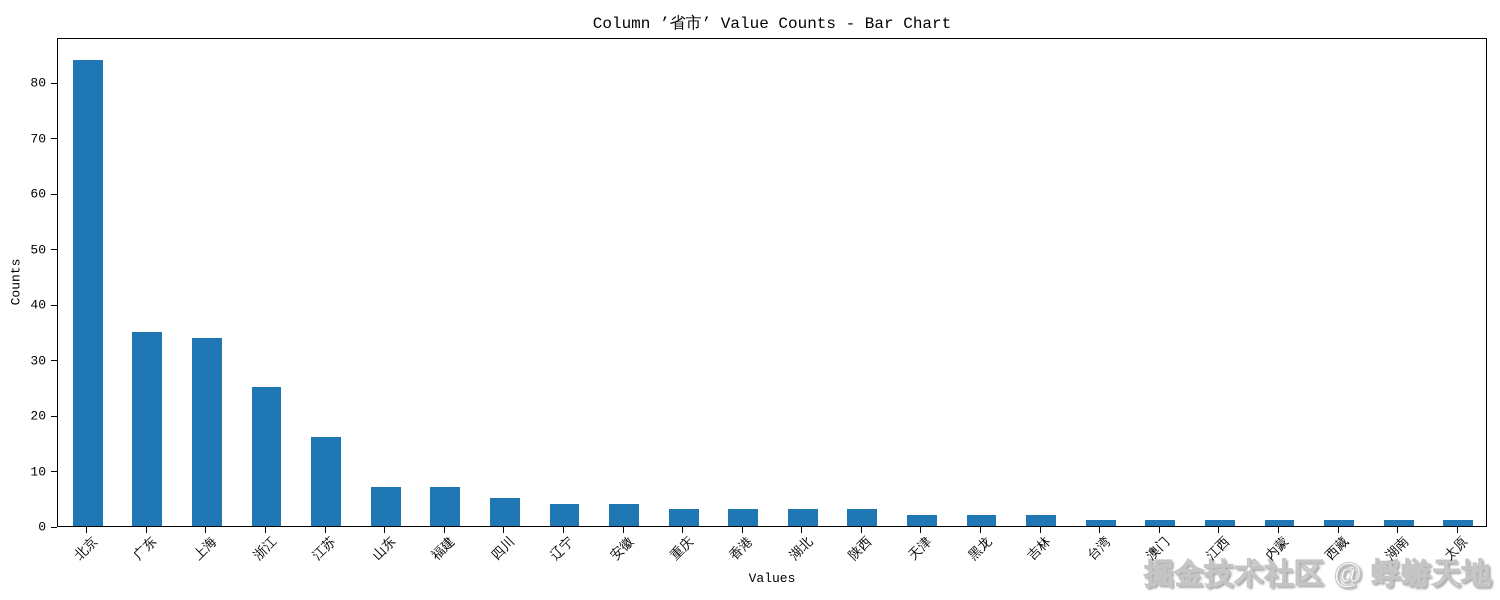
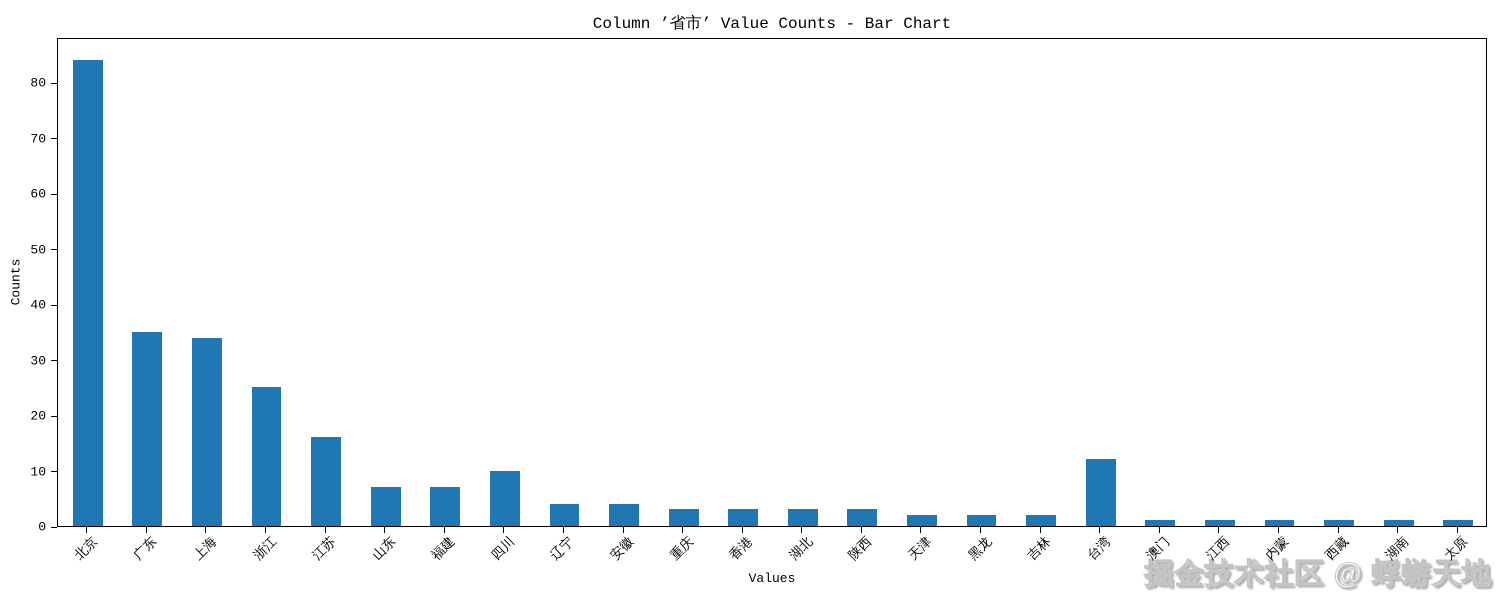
四川: 5 -> 10
台湾: 1 -> 12
